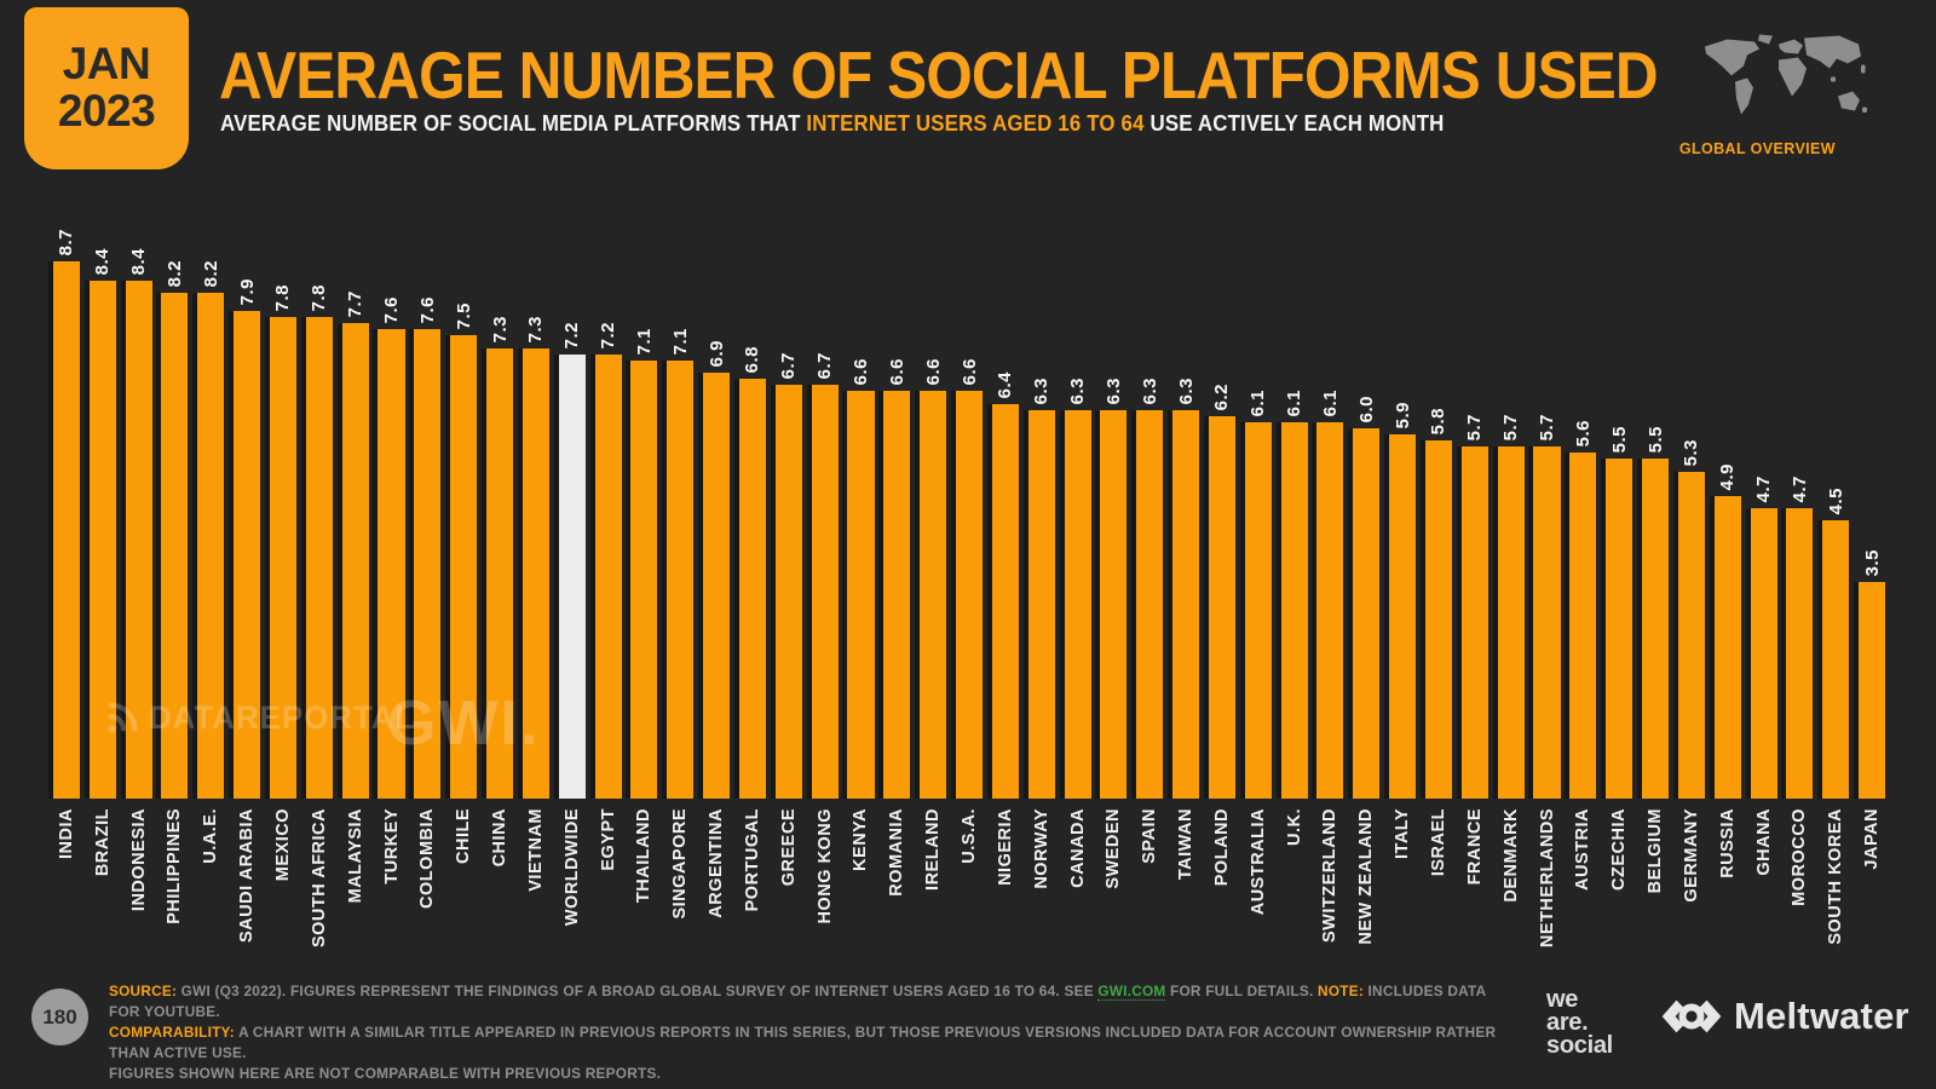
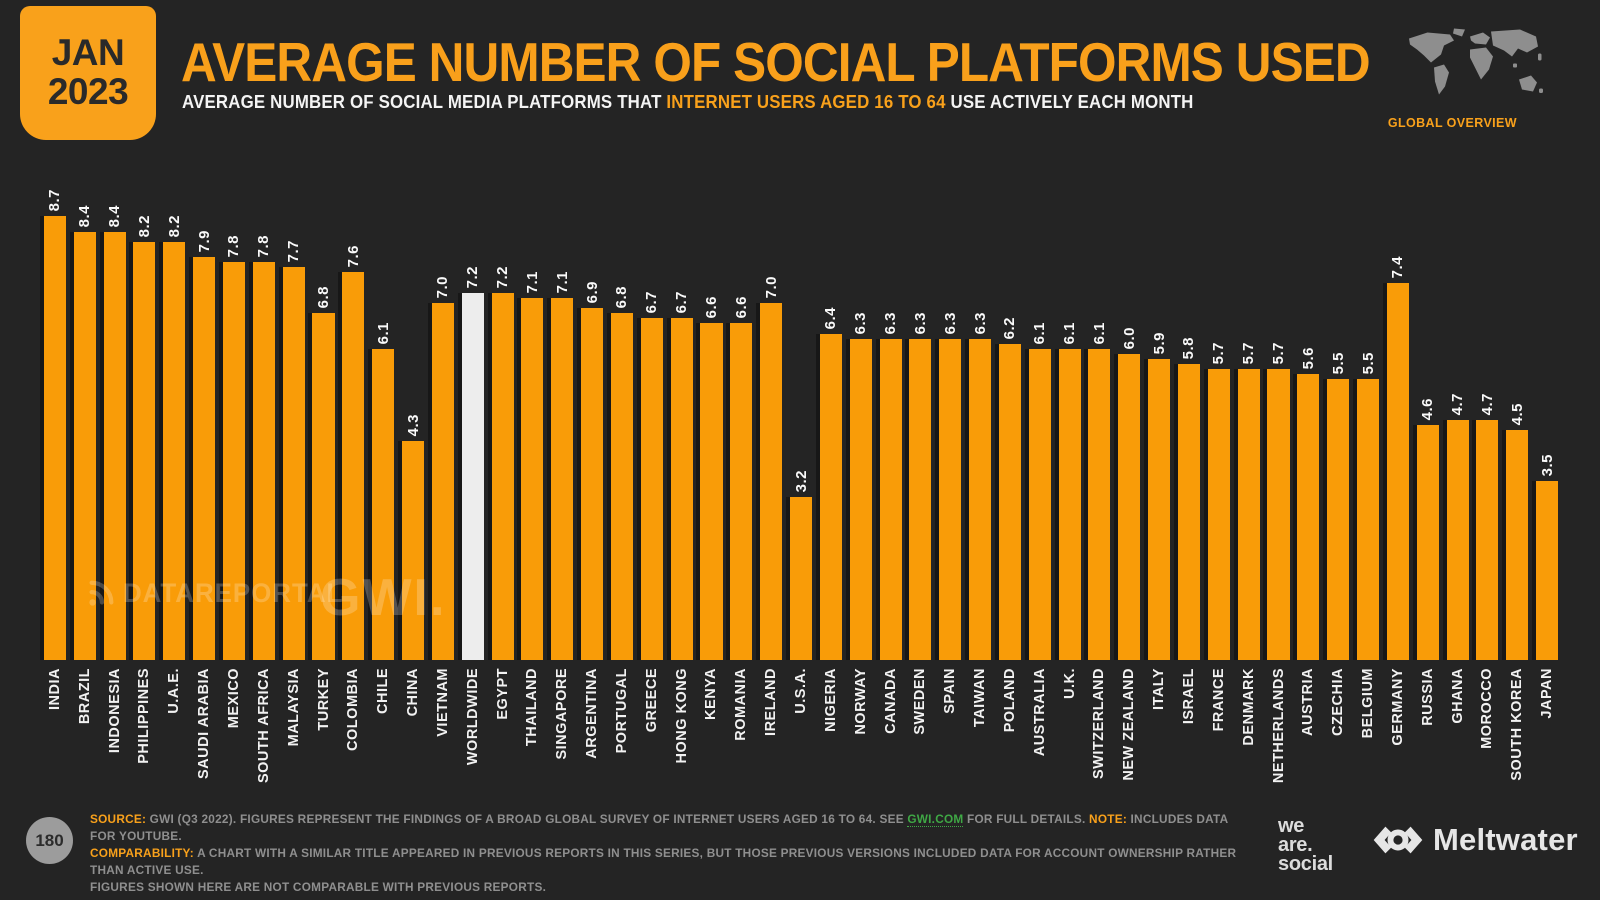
TURKEY: 7.6 -> 6.8
CHILE: 7.5 -> 6.1
CHINA: 7.3 -> 4.3
VIETNAM: 7.3 -> 7.0
IRELAND: 6.6 -> 7.0
U.S.A.: 6.6 -> 3.2
GERMANY: 5.3 -> 7.4
RUSSIA: 4.9 -> 4.6
